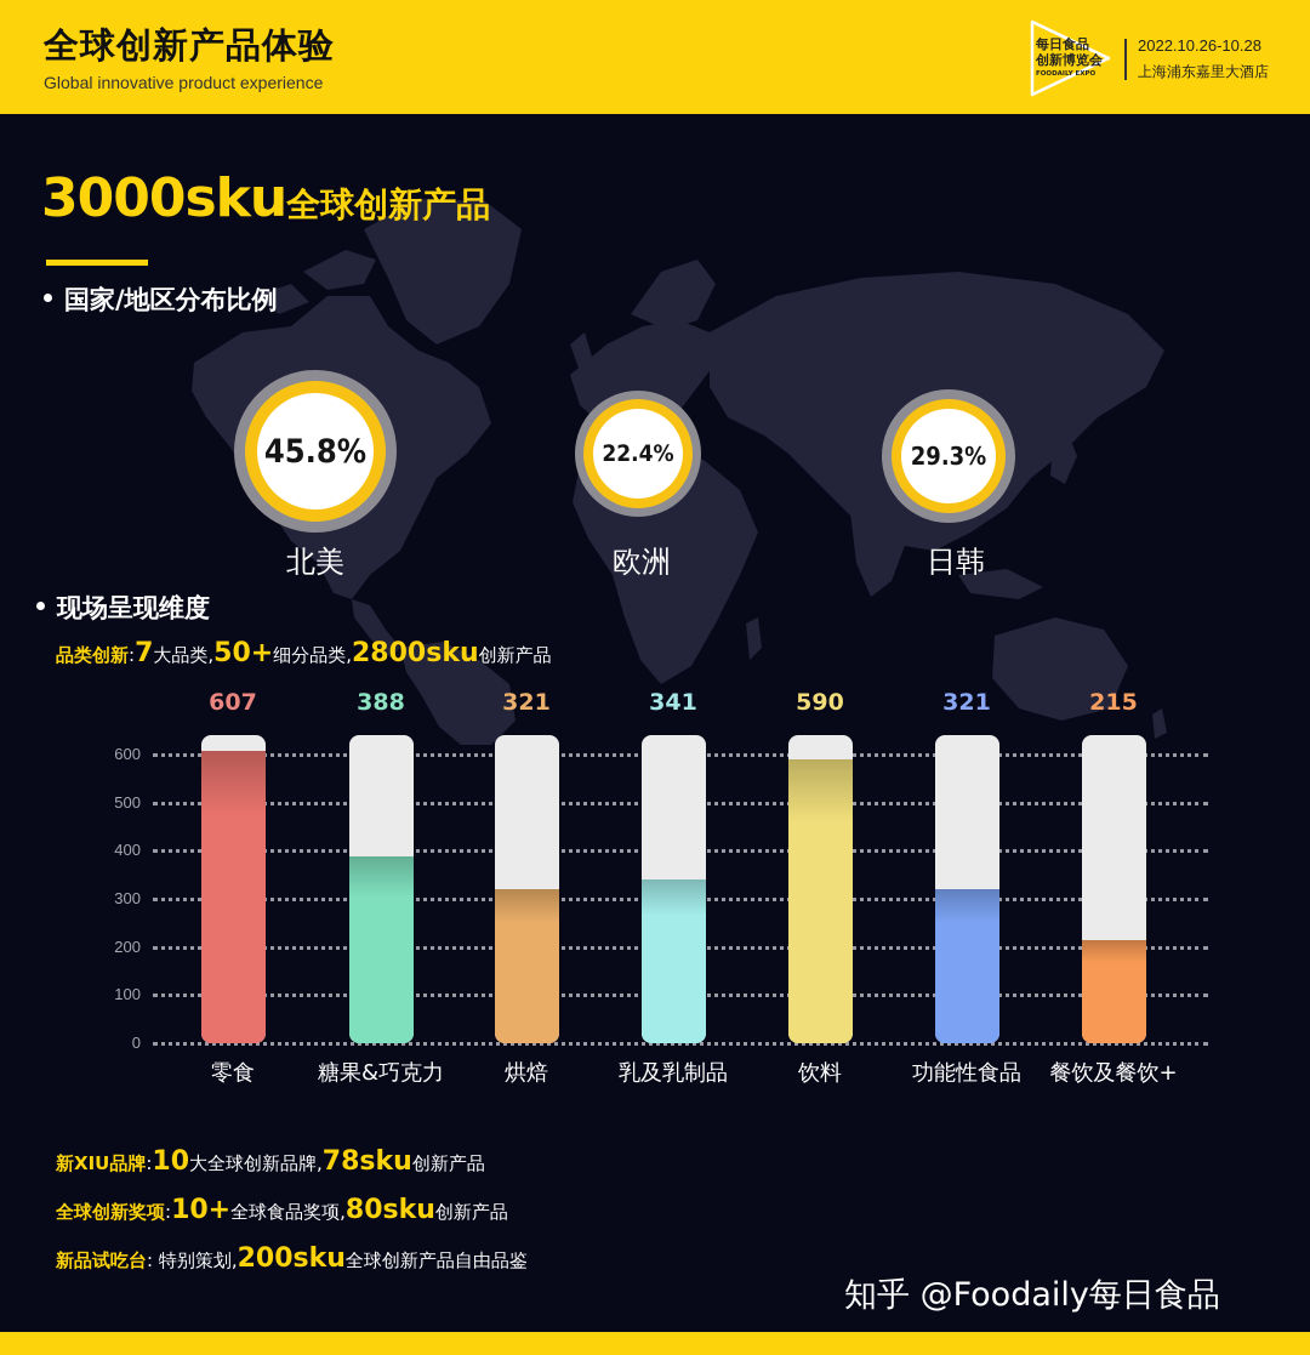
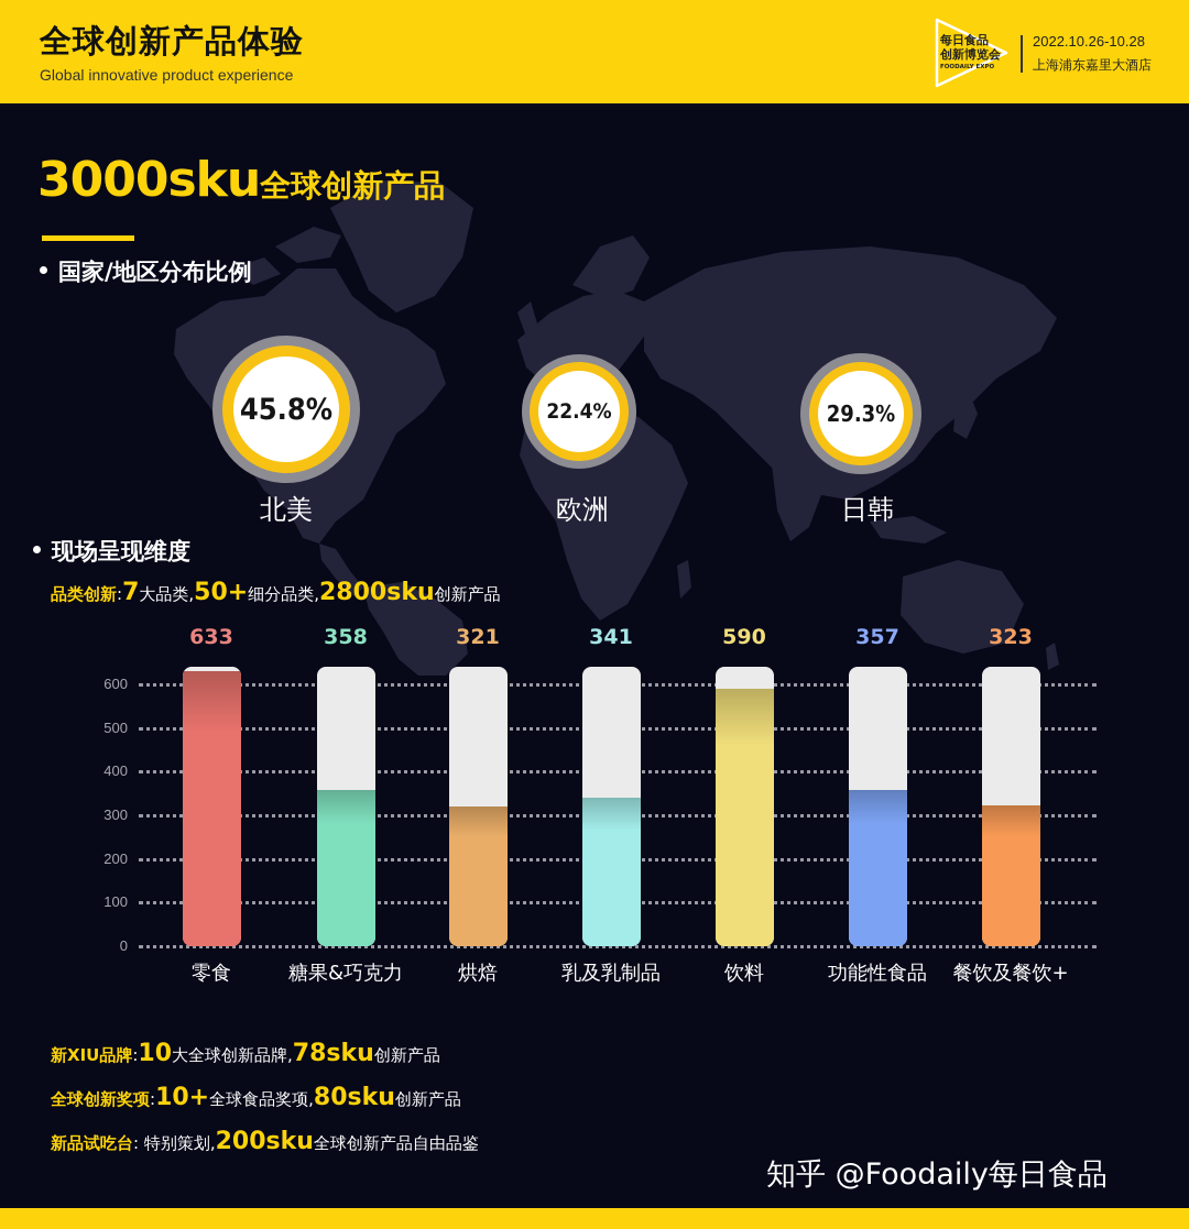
零食: 607 -> 633
糖果&巧克力: 388 -> 358
功能性食品: 321 -> 357
餐饮及餐饮+: 215 -> 323
